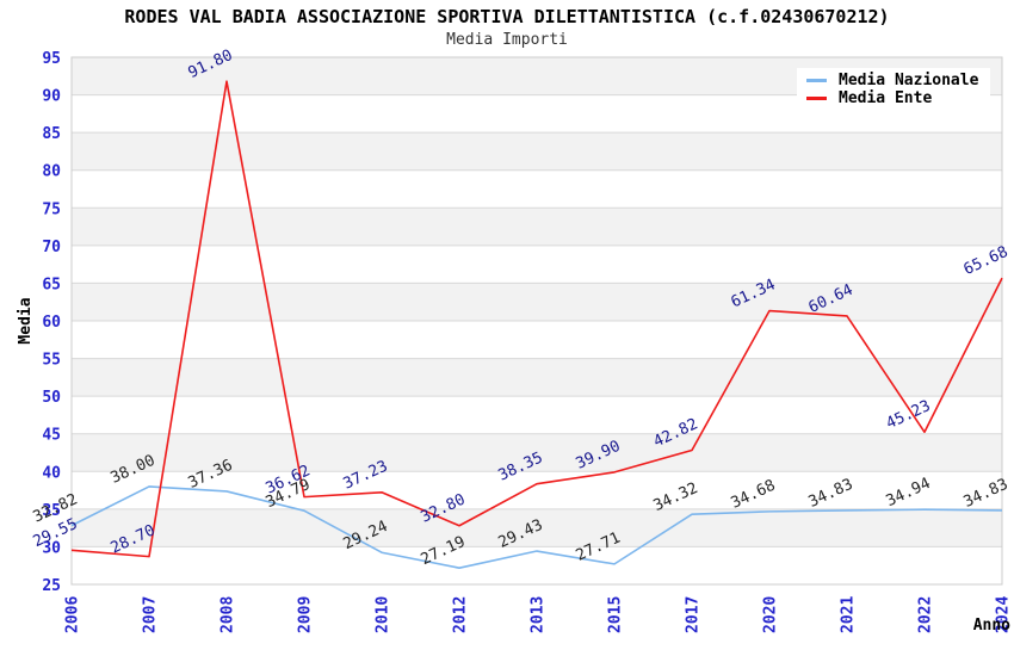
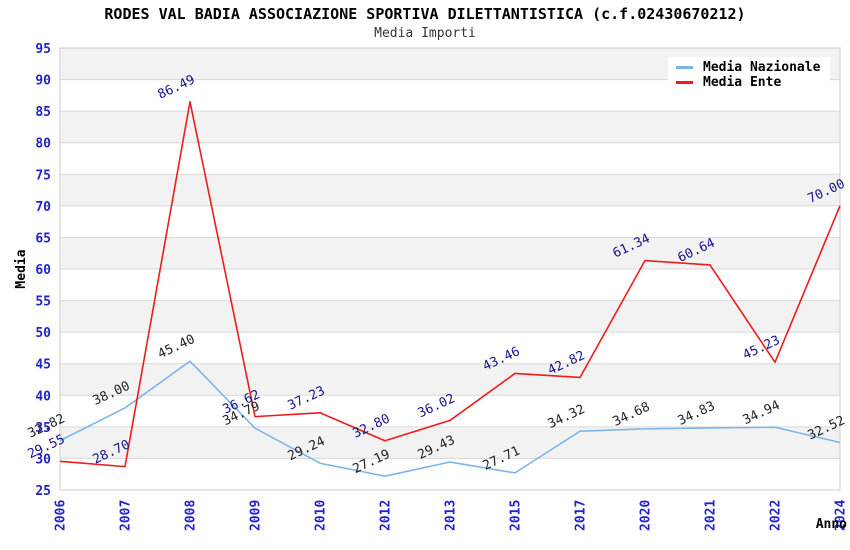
Media Nazionale/2008: 37.36 -> 45.40
Media Ente/2008: 91.80 -> 86.49
Media Ente/2013: 38.35 -> 36.02
Media Ente/2015: 39.90 -> 43.46
Media Nazionale/2024: 34.83 -> 32.52
Media Ente/2024: 65.68 -> 70.00
